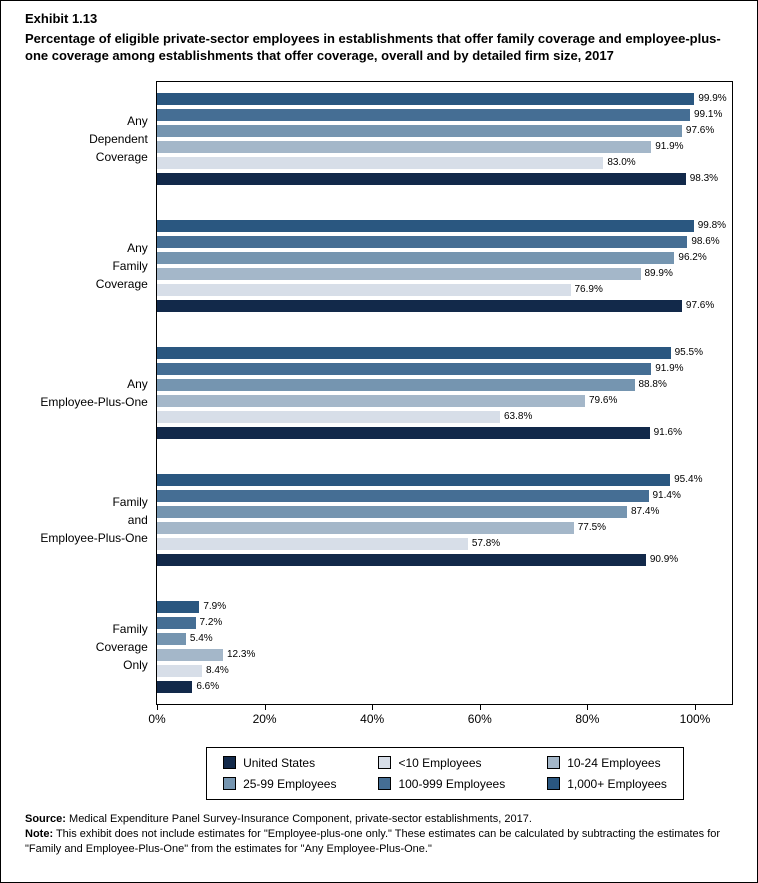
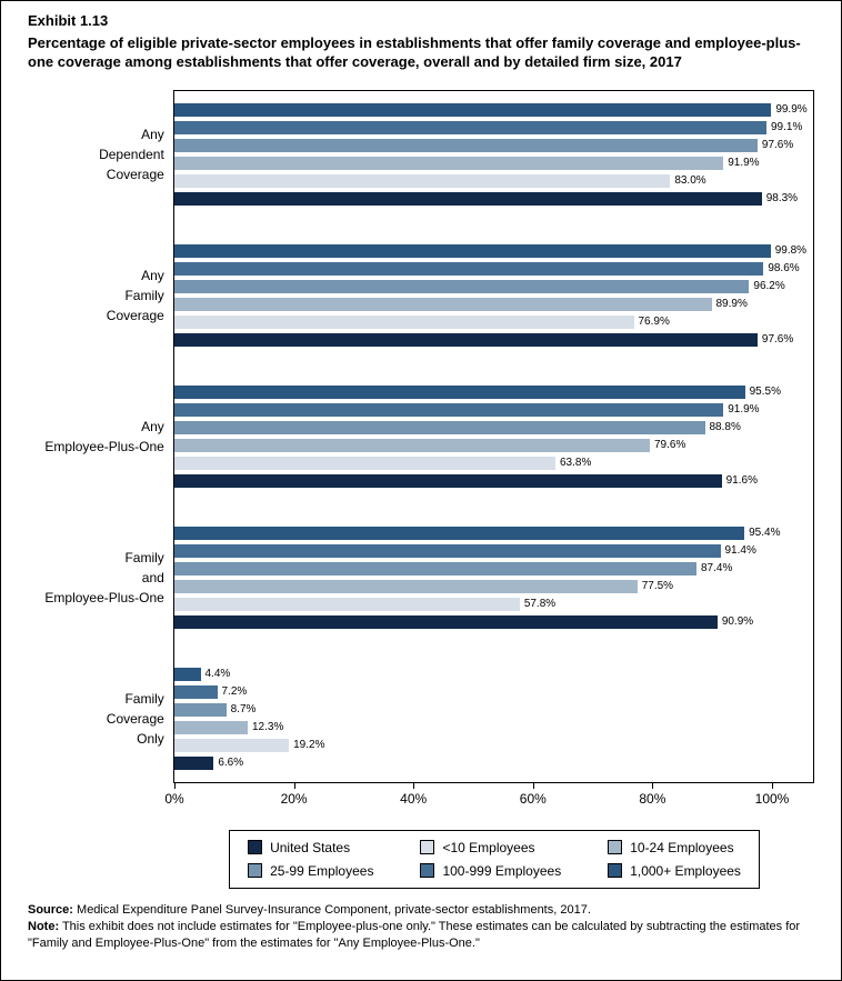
1,000+ Employees/Family Coverage Only: 7.9% -> 4.4%
25-99 Employees/Family Coverage Only: 5.4% -> 8.7%
<10 Employees/Family Coverage Only: 8.4% -> 19.2%
